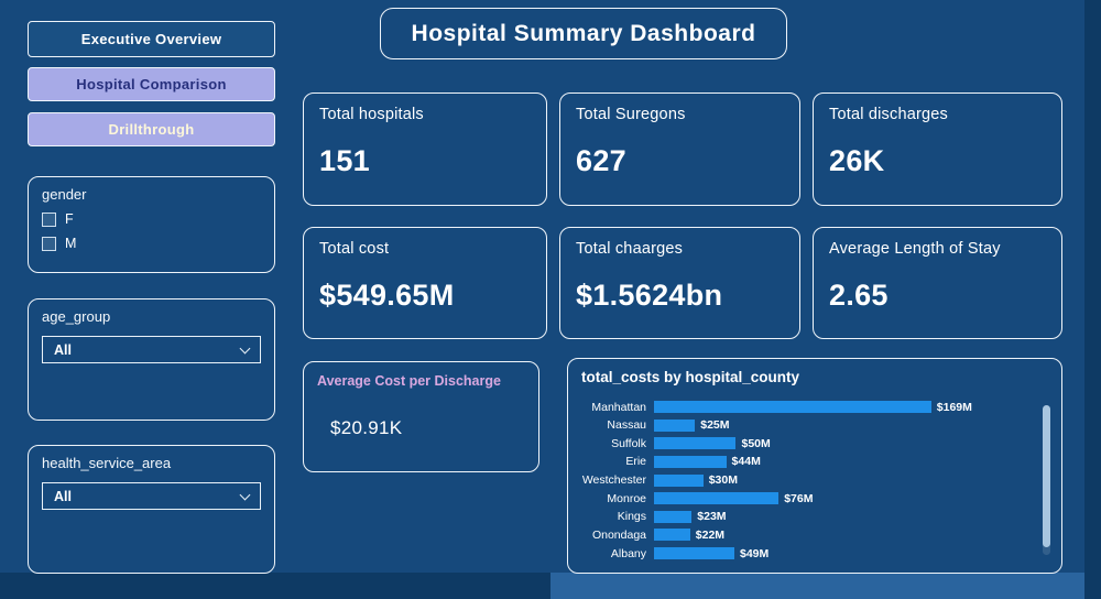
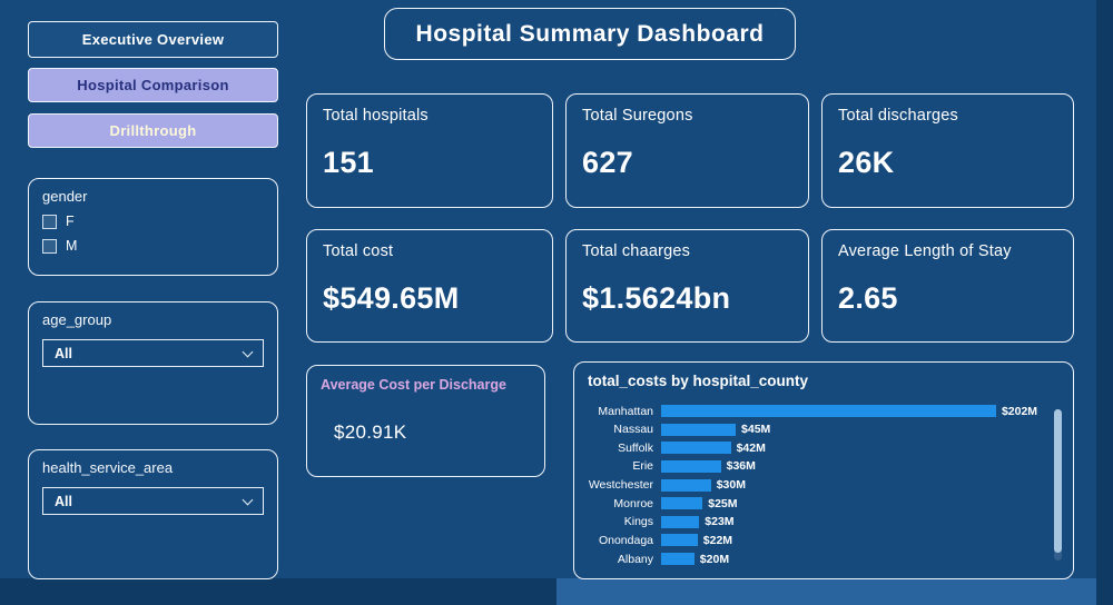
Manhattan: $169M -> $202M
Nassau: $25M -> $45M
Suffolk: $50M -> $42M
Erie: $44M -> $36M
Monroe: $76M -> $25M
Albany: $49M -> $20M
